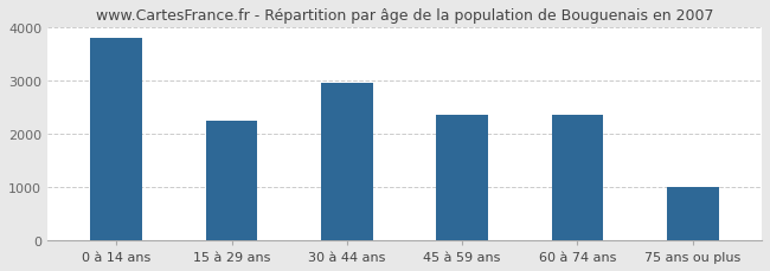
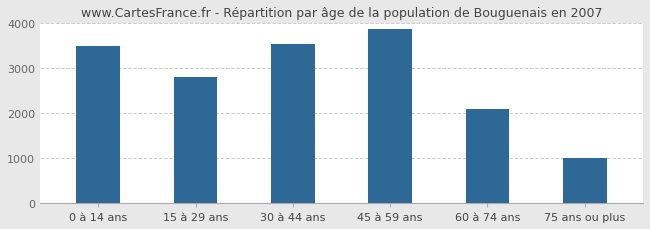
0 à 14 ans: 3800 -> 3480
15 à 29 ans: 2250 -> 2800
30 à 44 ans: 2950 -> 3530
45 à 59 ans: 2350 -> 3870
60 à 74 ans: 2350 -> 2090
